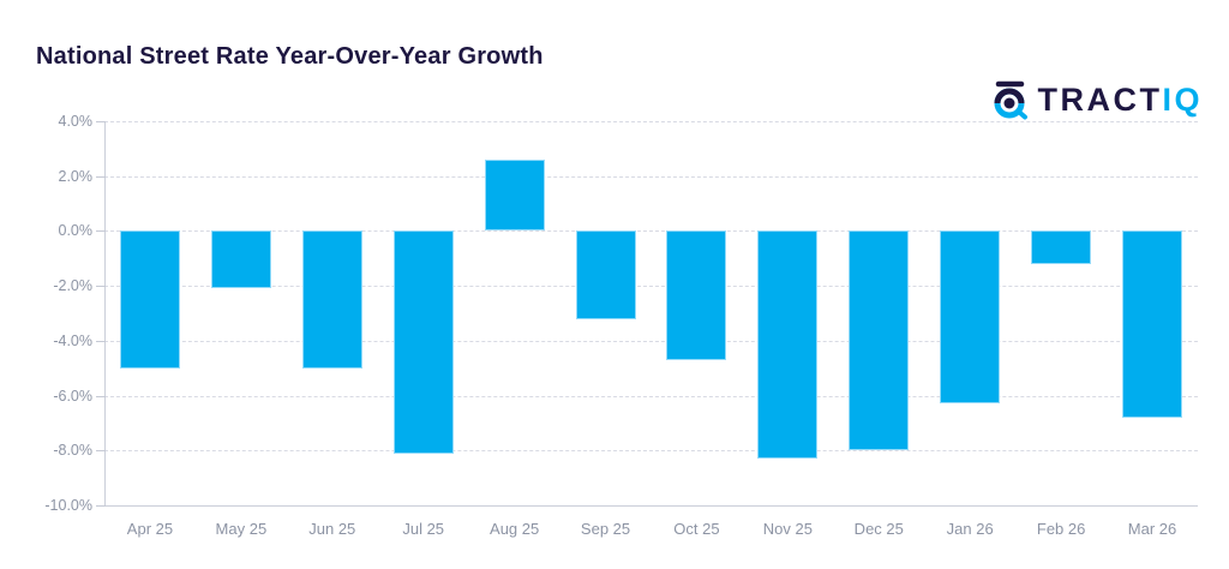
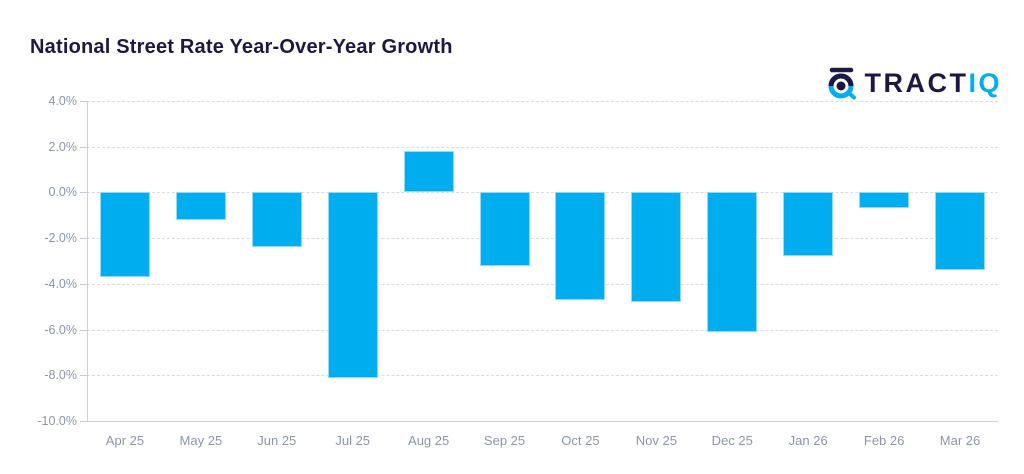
Apr 25: -5.0% -> -3.7%
May 25: -2.1% -> -1.2%
Jun 25: -5.0% -> -2.4%
Aug 25: 2.6% -> 1.8%
Nov 25: -8.3% -> -4.8%
Dec 25: -8.0% -> -6.1%
Jan 26: -6.3% -> -2.8%
Feb 26: -1.2% -> -0.7%
Mar 26: -6.8% -> -3.4%
